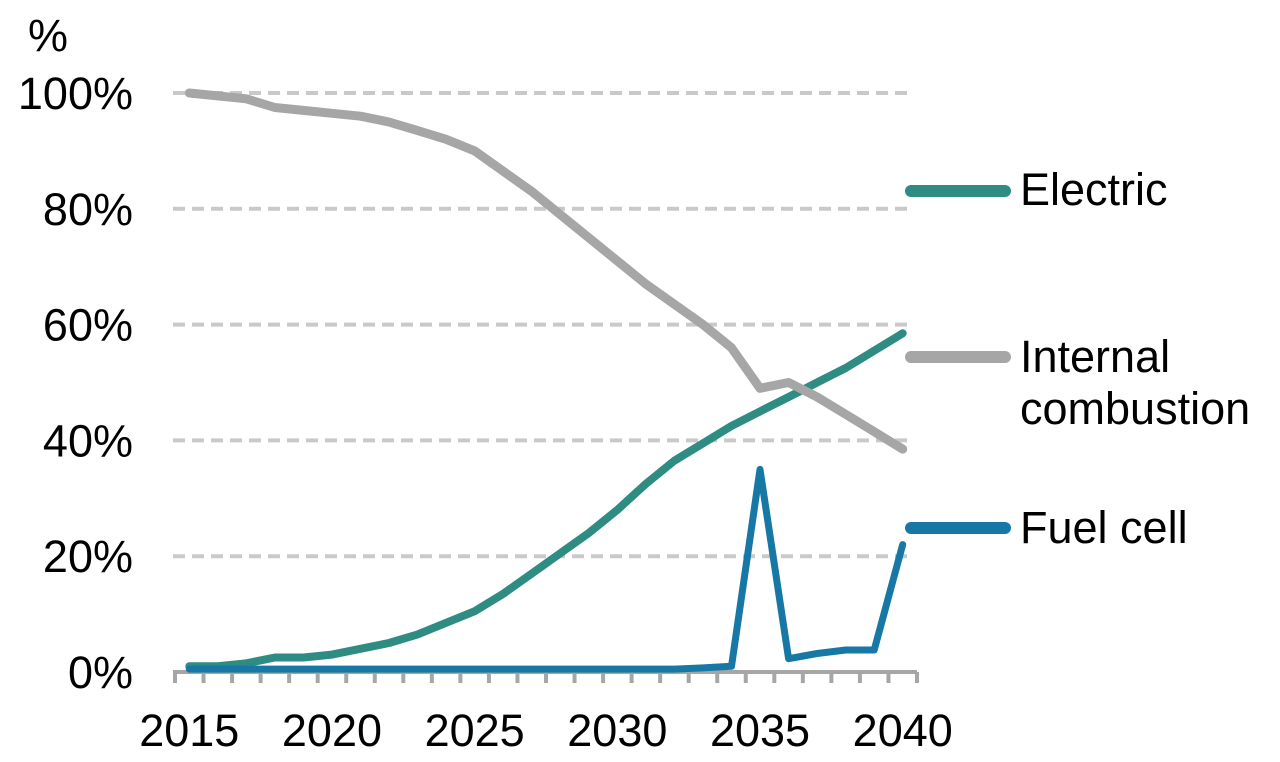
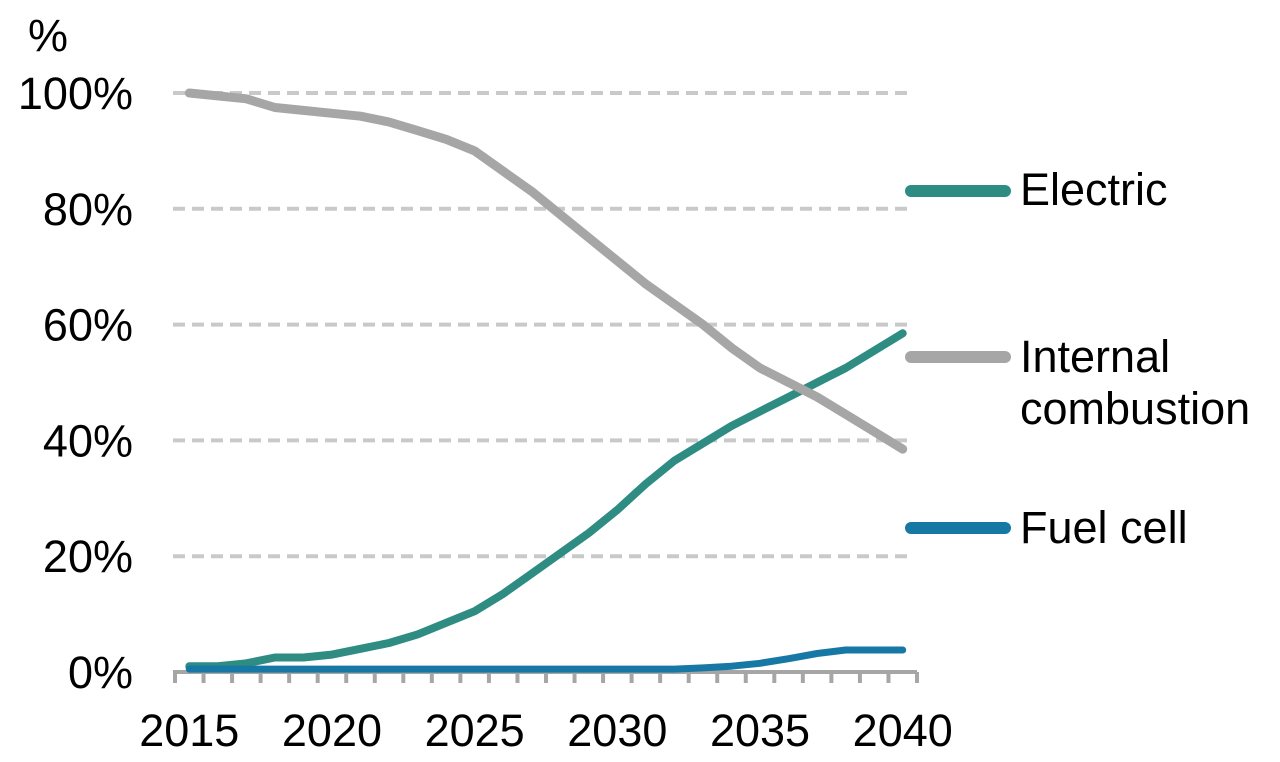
Internal combustion/2035: 49% -> 52%
Fuel cell/2035: 35% -> 2%
Fuel cell/2040: 22% -> 4%
